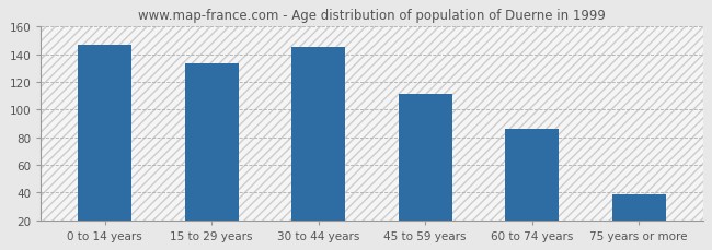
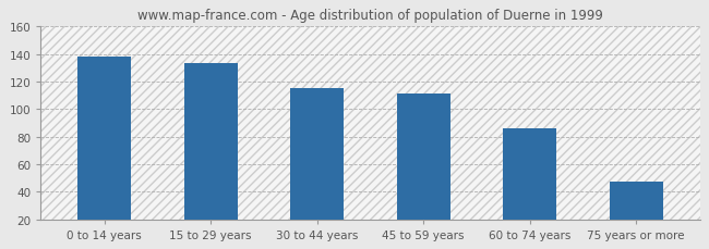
0 to 14 years: 147 -> 138
30 to 44 years: 145 -> 115
75 years or more: 39 -> 47
